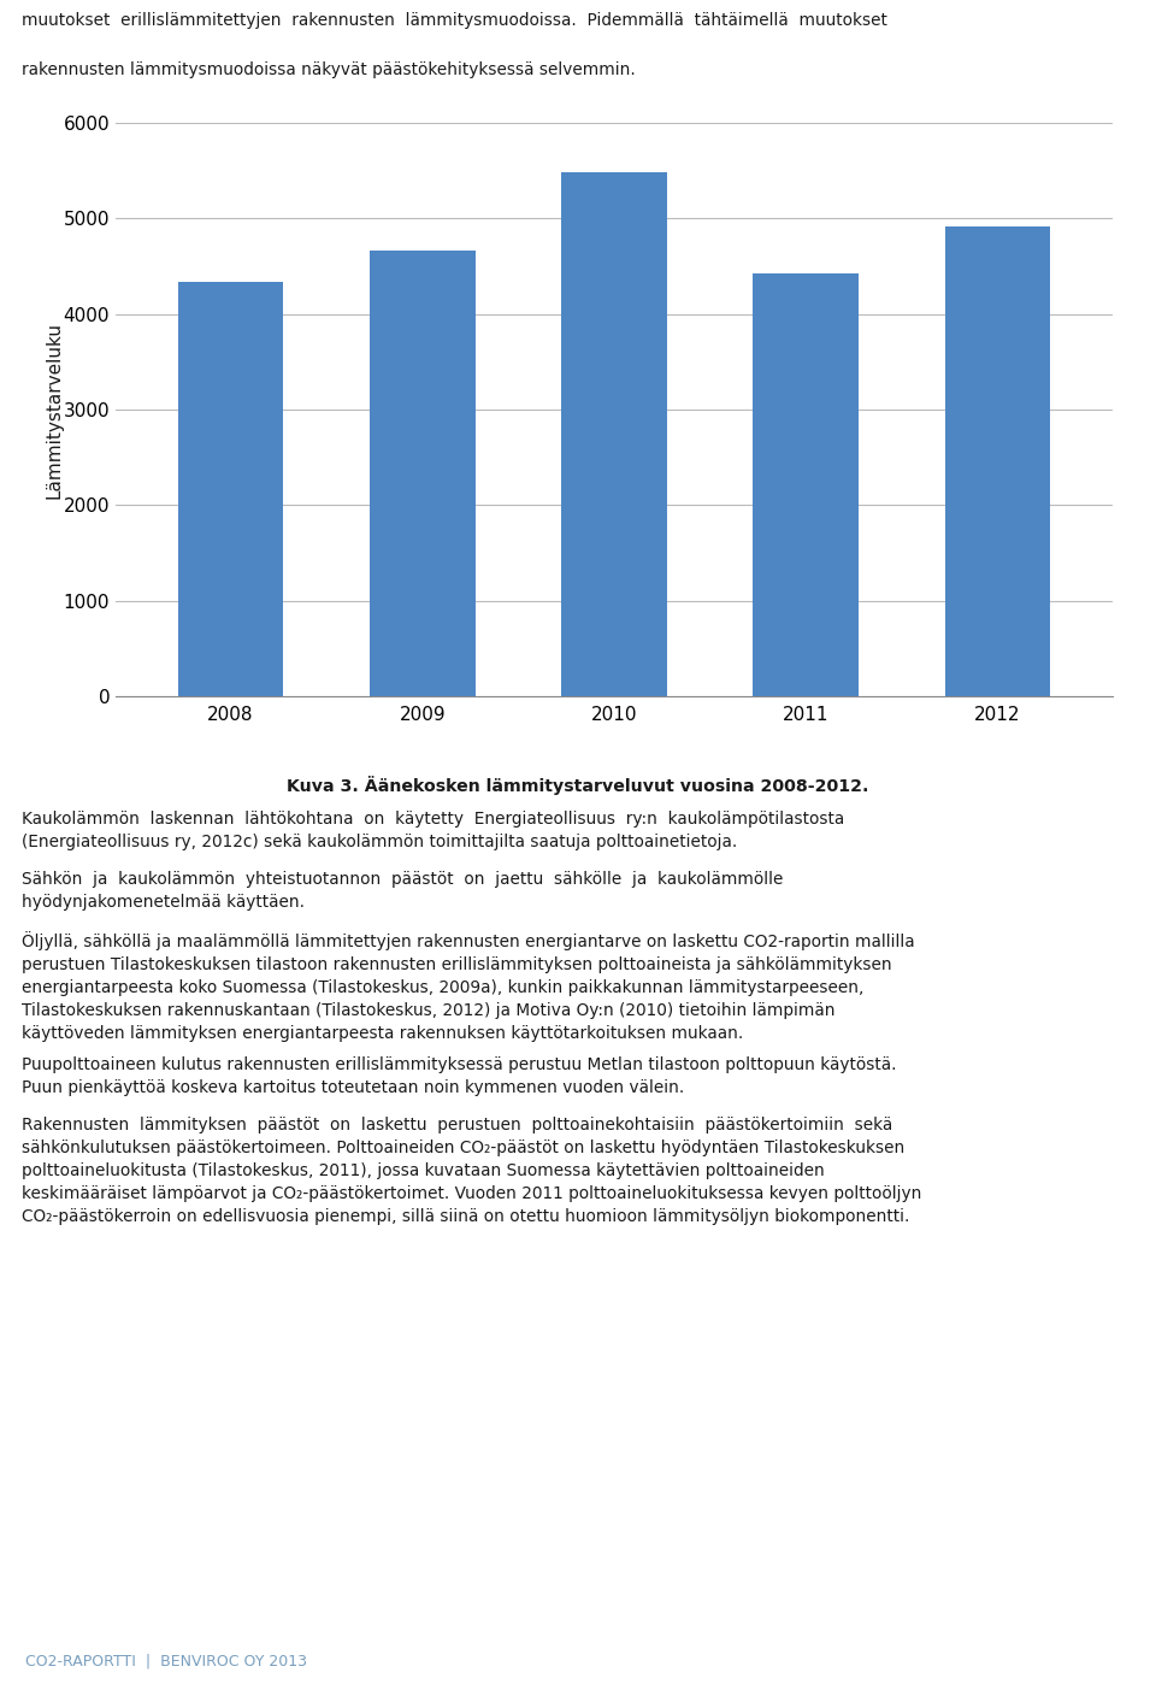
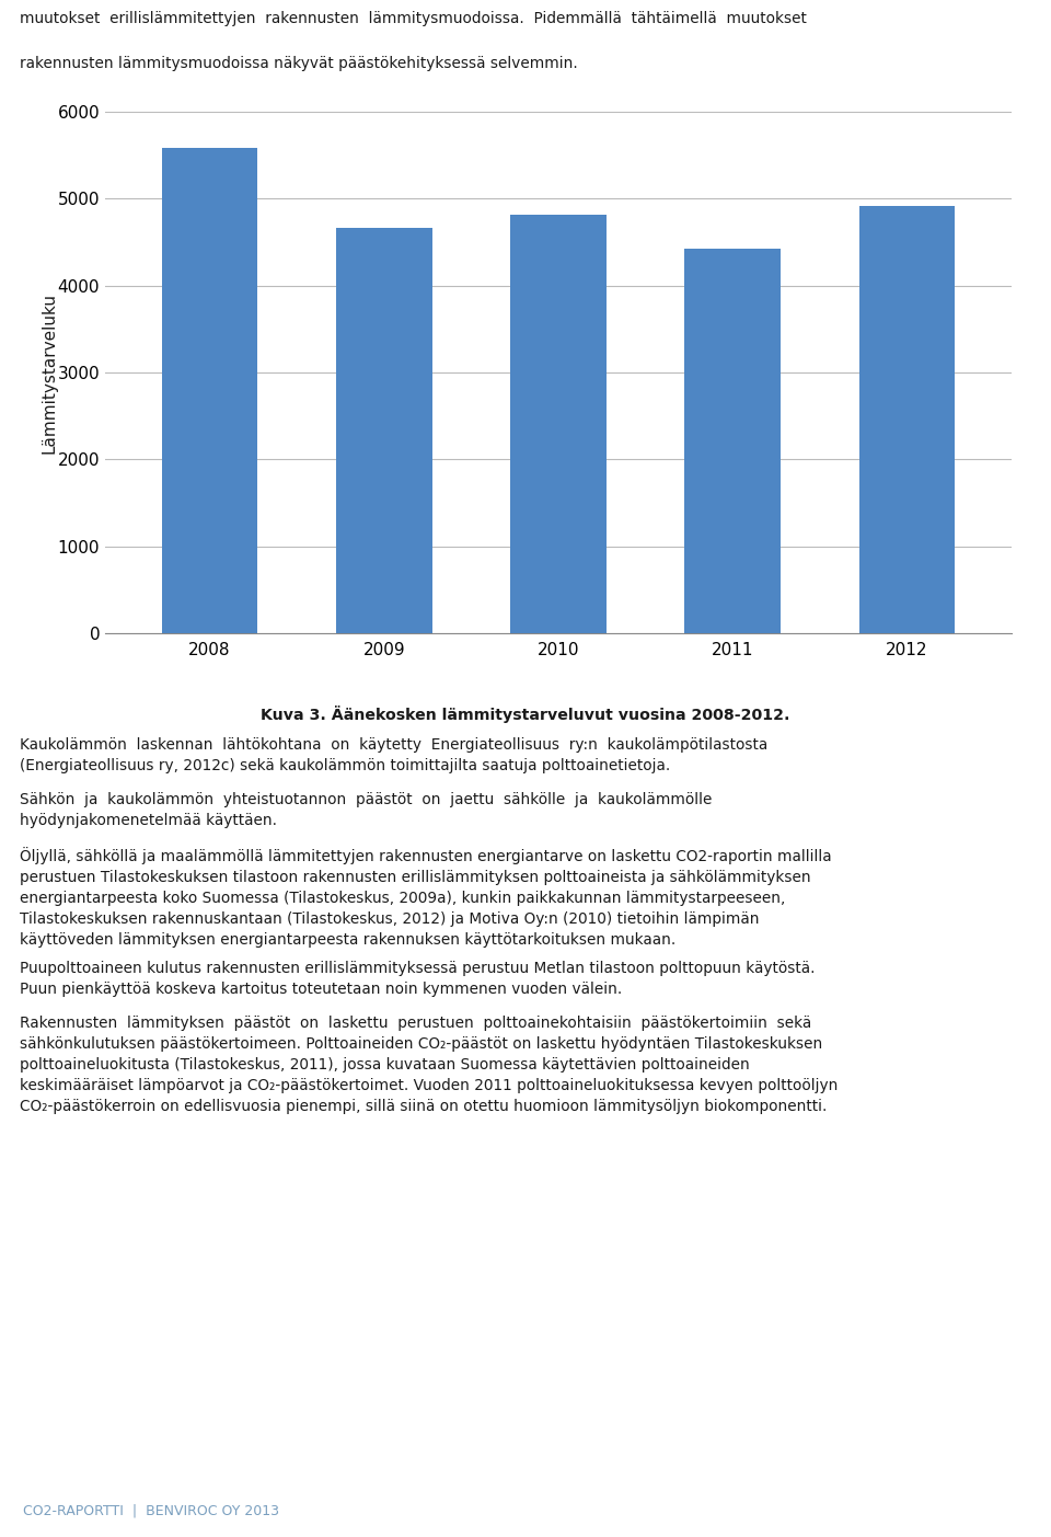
2008: 4340 -> 5580
2010: 5480 -> 4820
